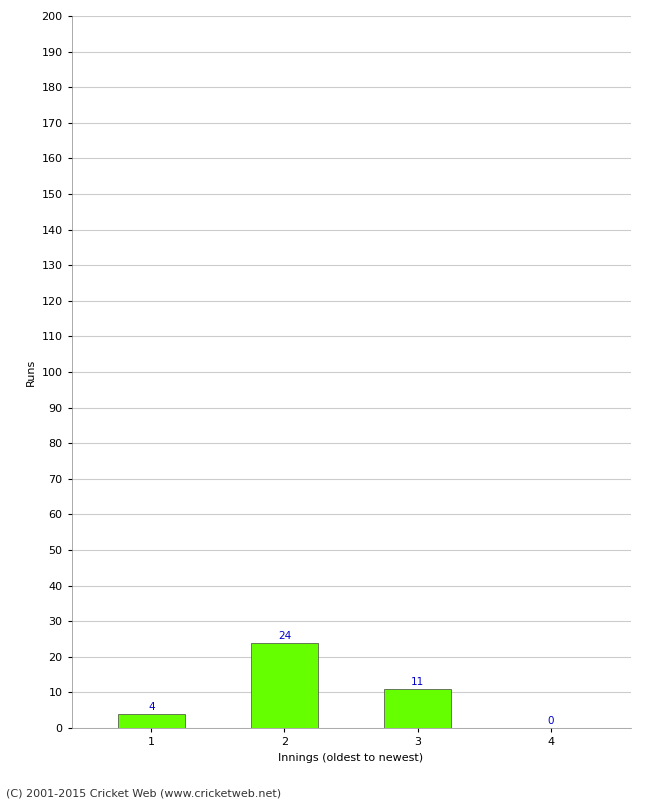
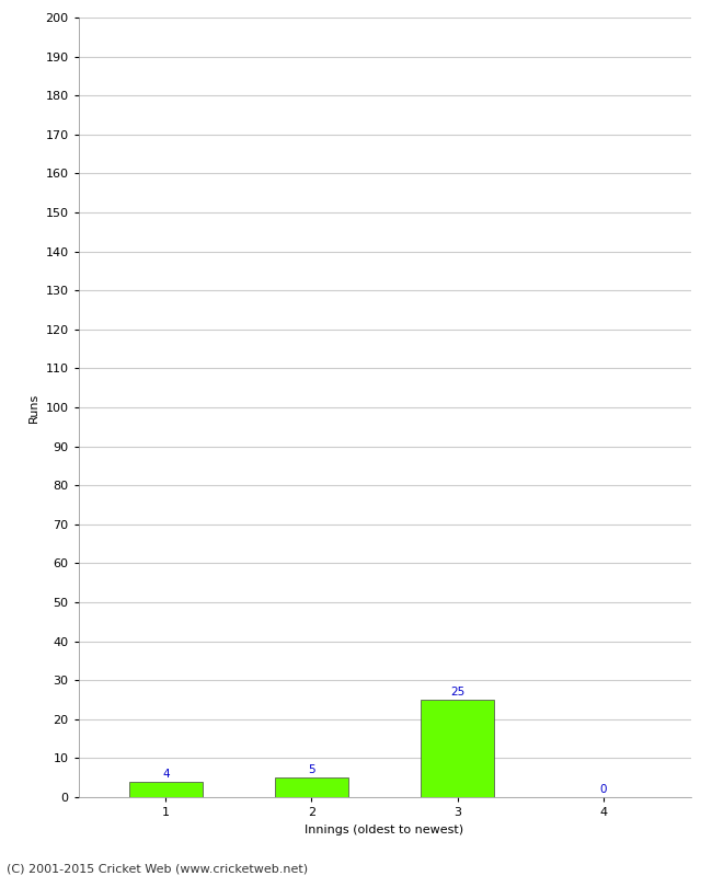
2: 24 -> 5
3: 11 -> 25
